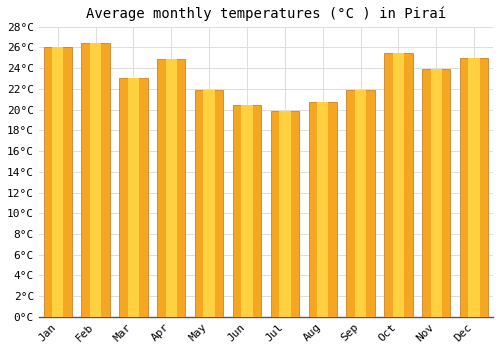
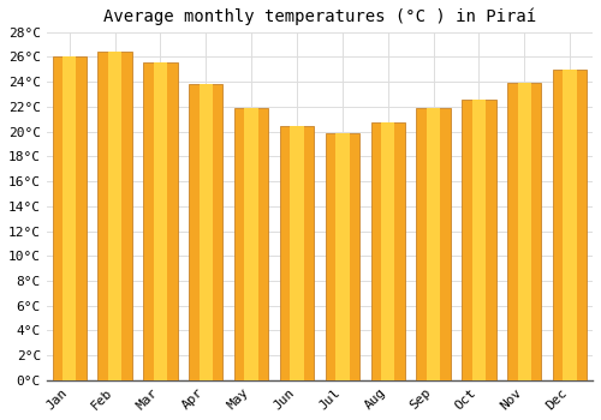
Mar: 23.1°C -> 25.6°C
Apr: 24.9°C -> 23.8°C
Oct: 25.5°C -> 22.6°C
